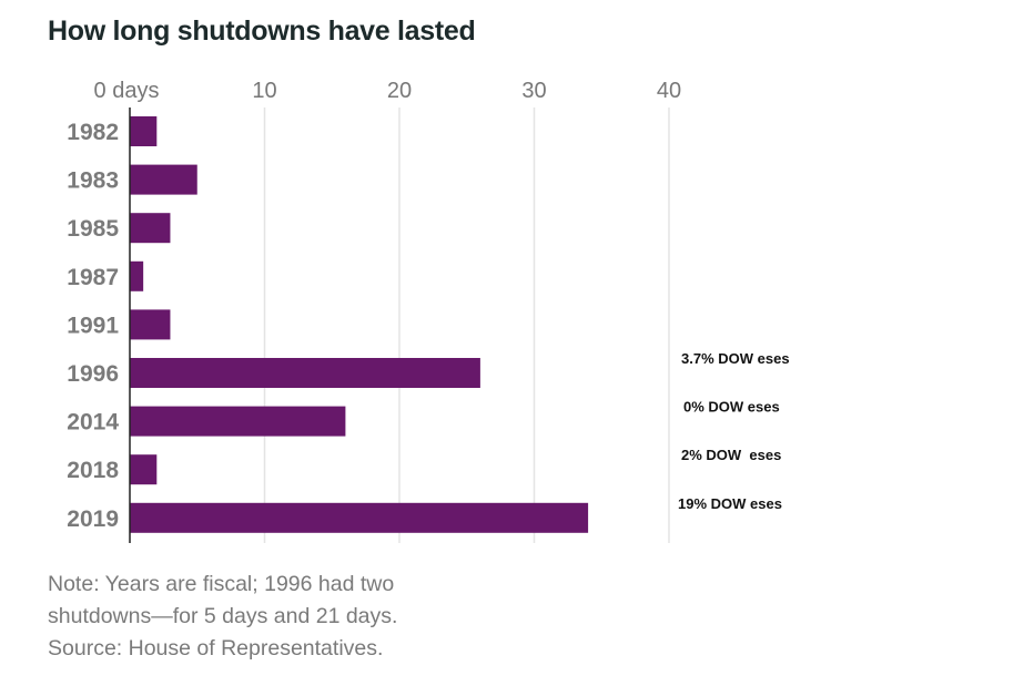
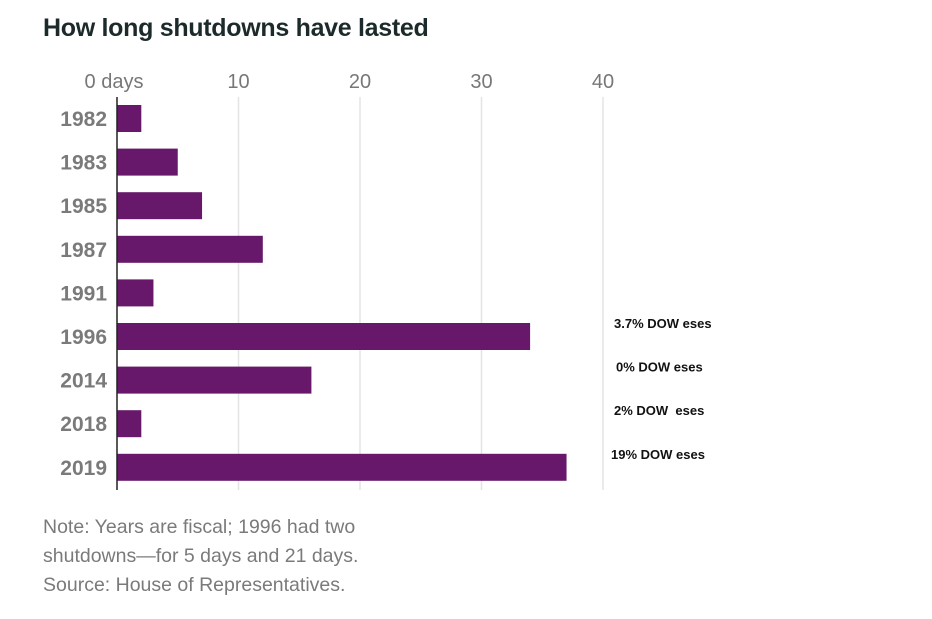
1985: 3 -> 7
1987: 1 -> 12
1996: 26 -> 34
2019: 34 -> 37
